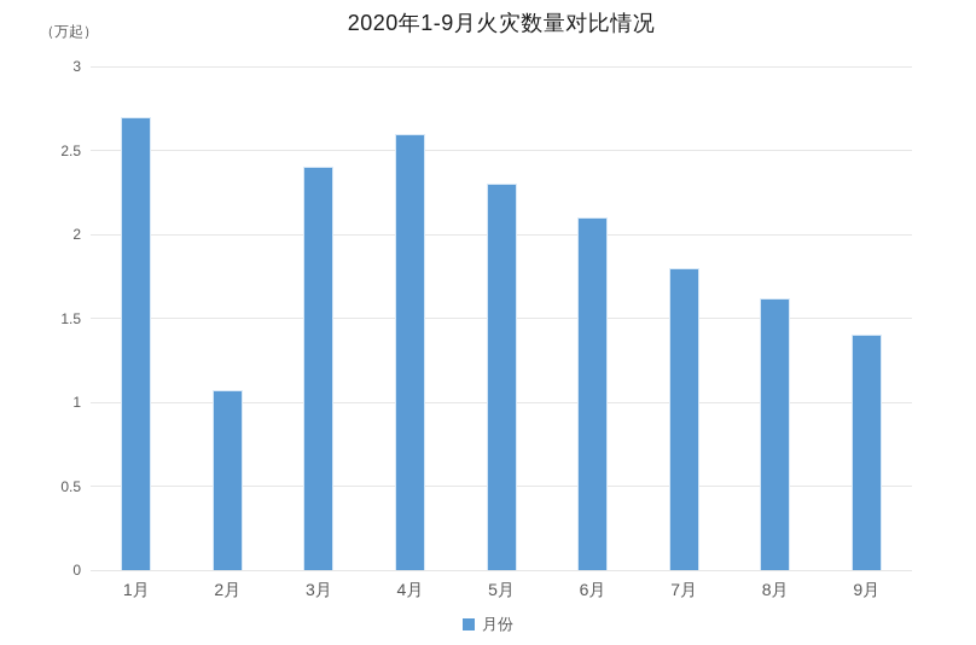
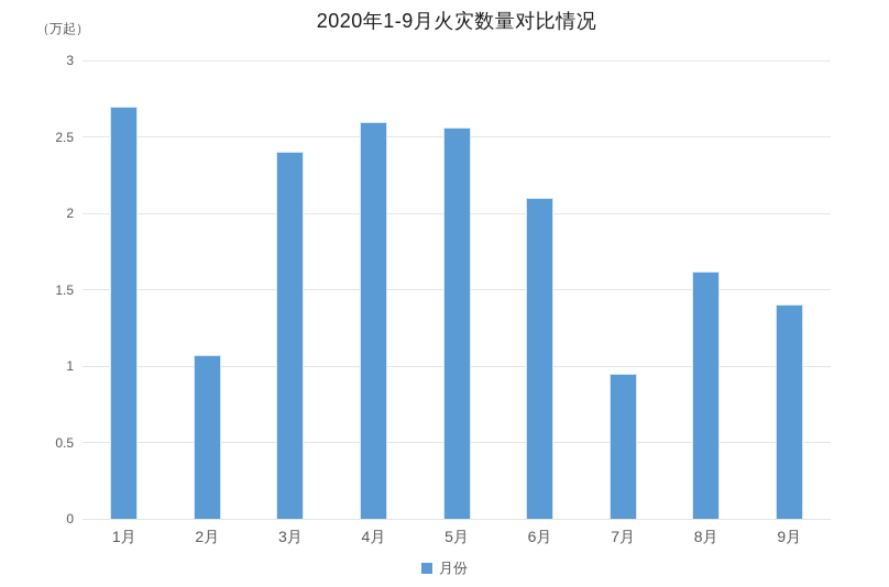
5月: 2.30 -> 2.56
7月: 1.80 -> 0.95
